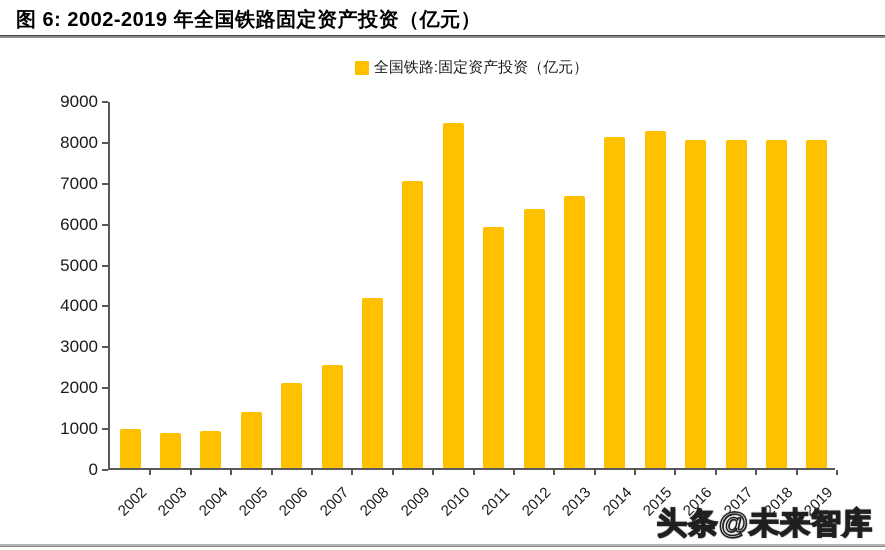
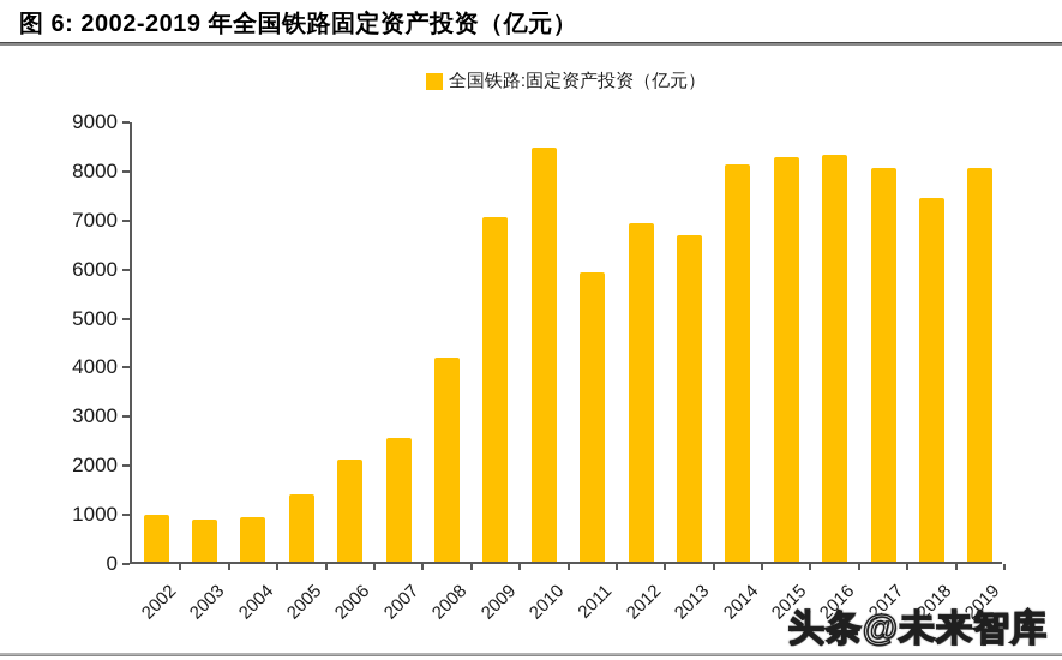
2012: 6300 -> 6900
2016: 8000 -> 8300
2018: 8000 -> 7400
